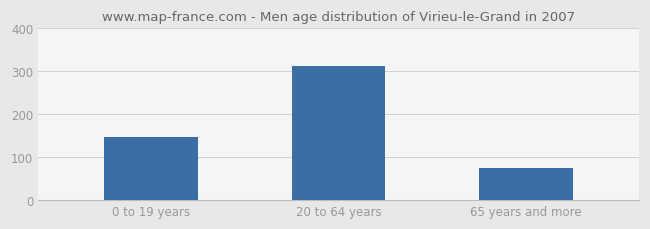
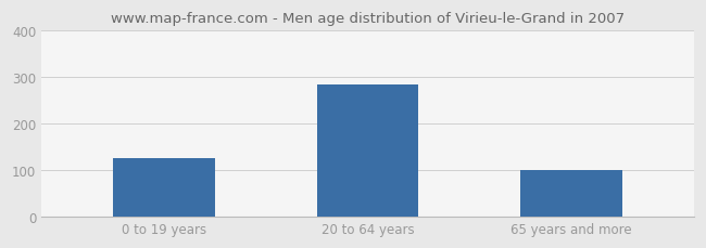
0 to 19 years: 148 -> 125
20 to 64 years: 312 -> 285
65 years and more: 74 -> 100
